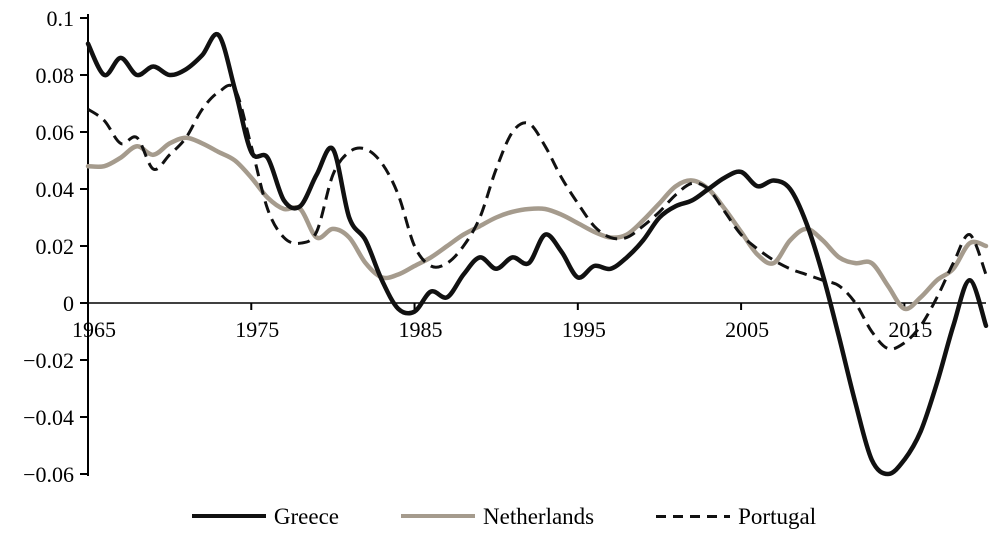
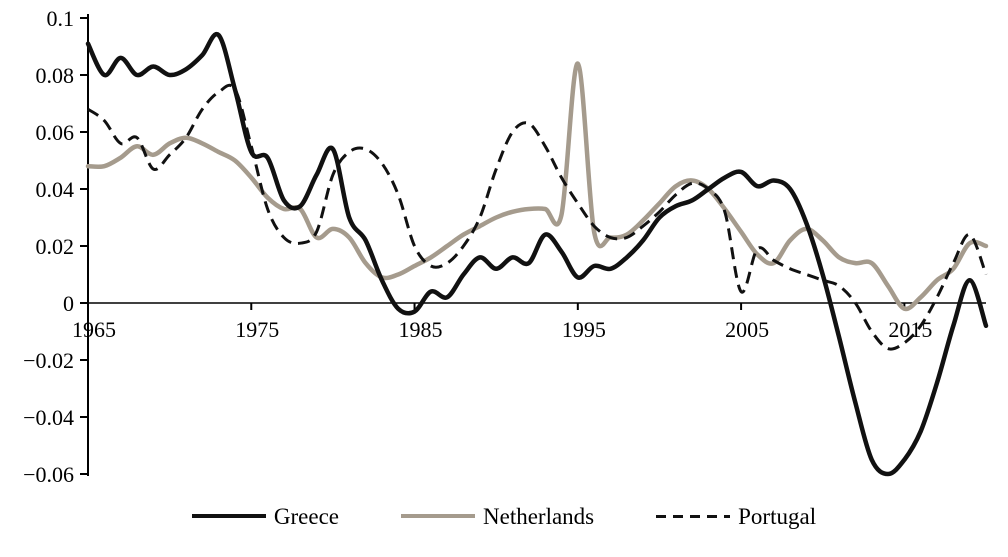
Netherlands/1995: 0.028 -> 0.084
Portugal/2005: 0.024 -> 0.004
